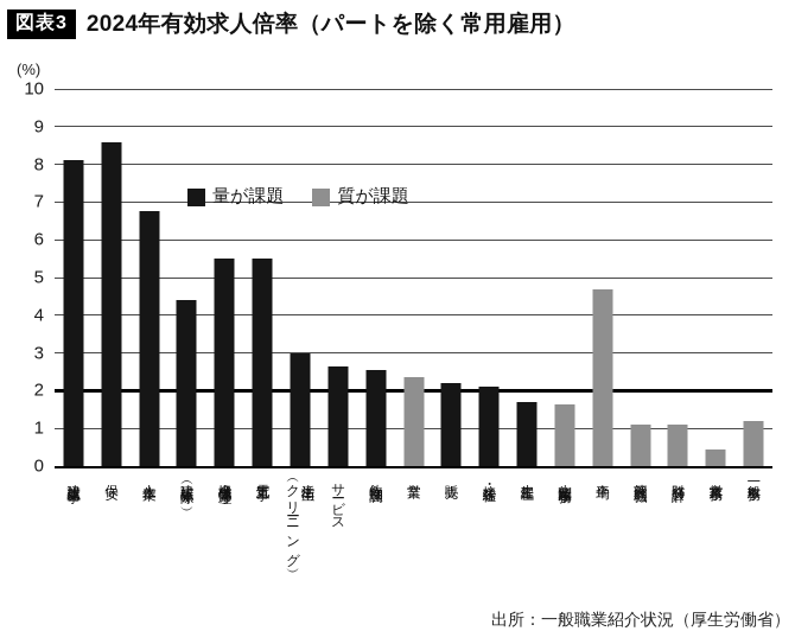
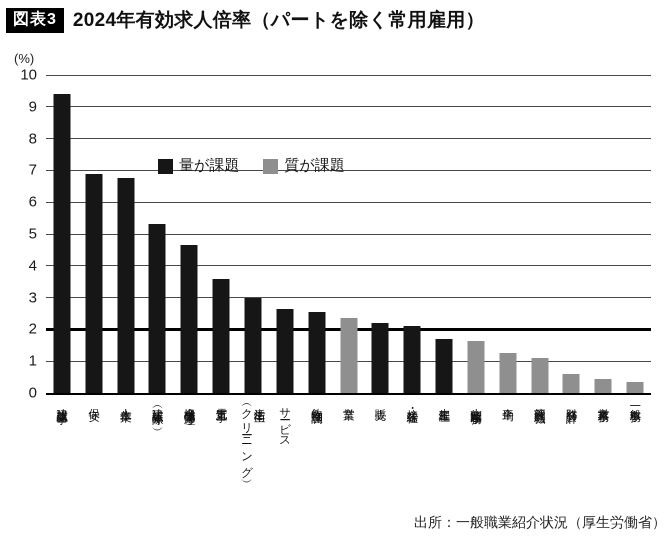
建設躯体工事: 8.1 -> 9.4
保安: 8.6 -> 6.9
建設（躯体除く）: 4.4 -> 5.3
機械整備・修理: 5.5 -> 4.7
電気工事: 5.5 -> 3.6
全平均: 4.7 -> 1.2
財務会計: 1.1 -> 0.6
一般事務: 1.2 -> 0.3
